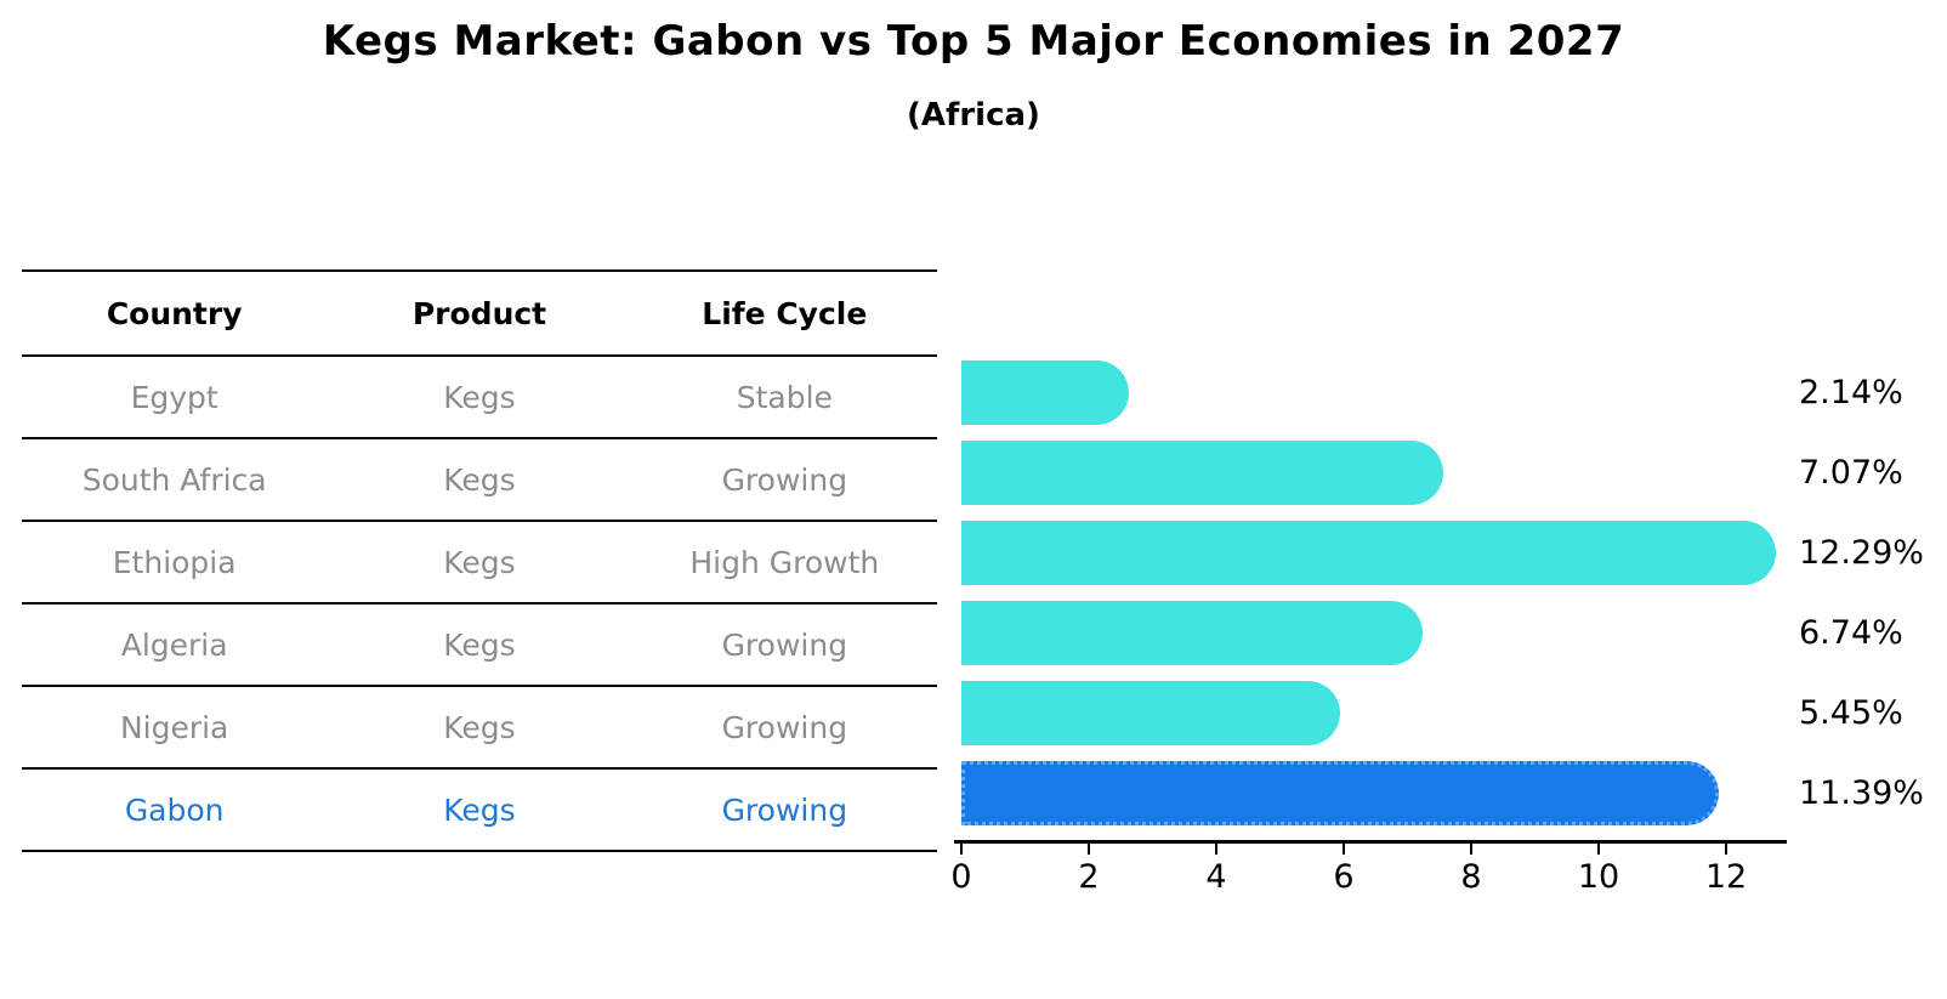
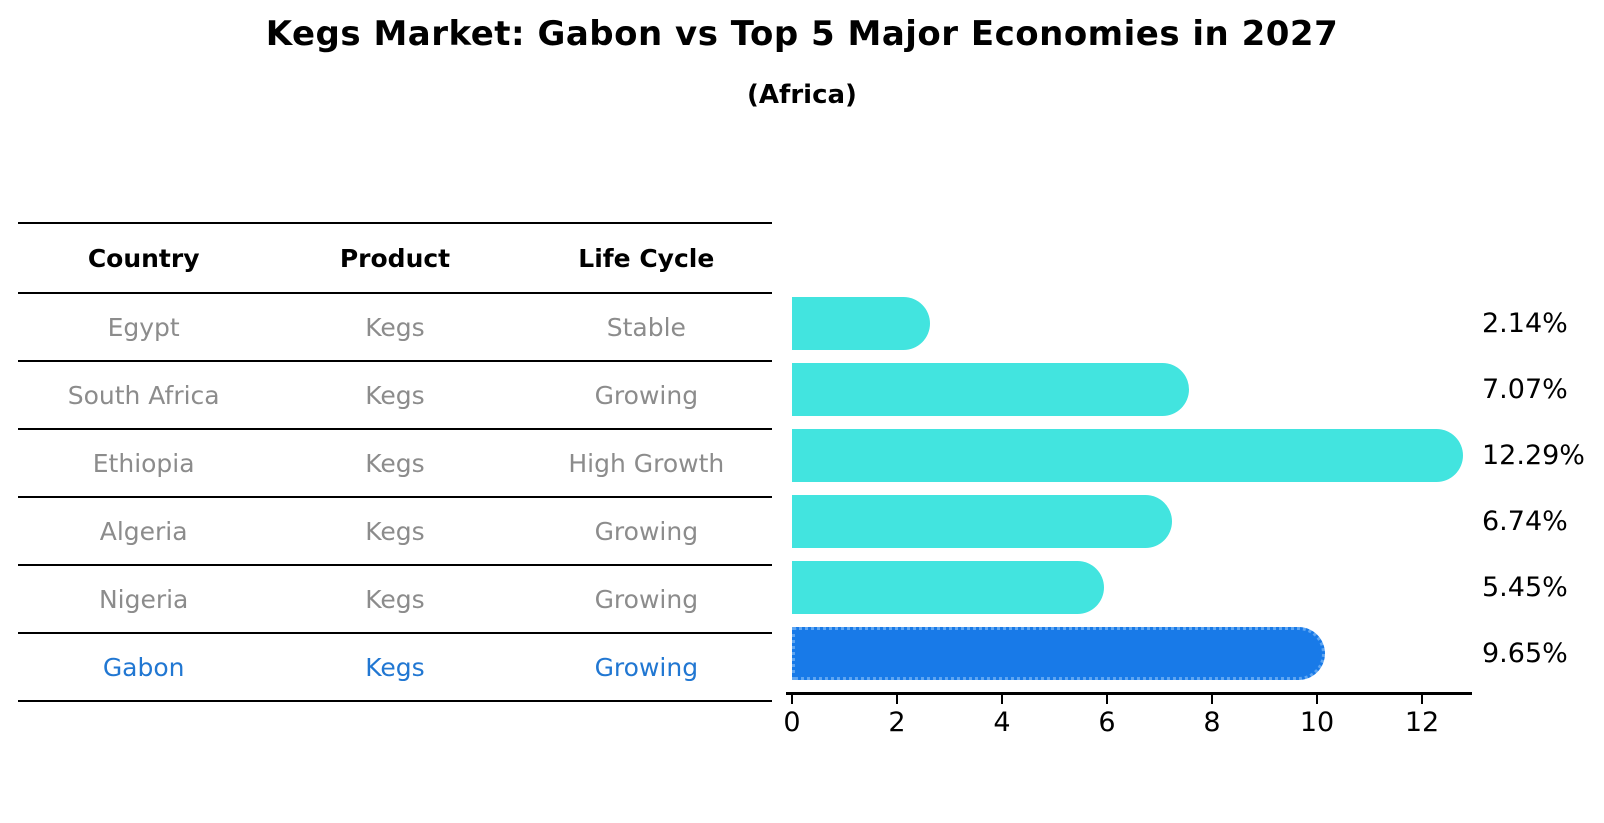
Gabon: 11.39% -> 9.65%
